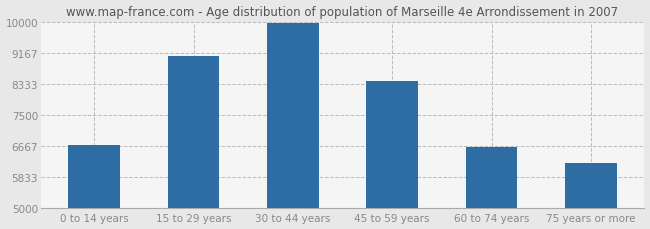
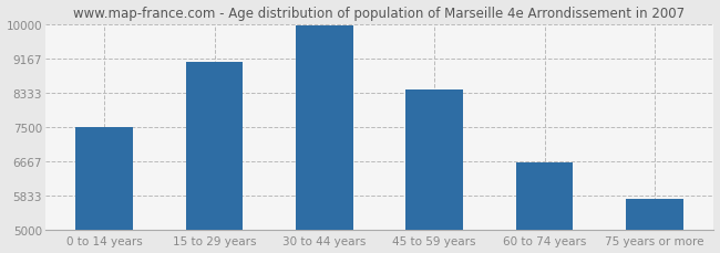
0 to 14 years: 6700 -> 7500
75 years or more: 6200 -> 5750
